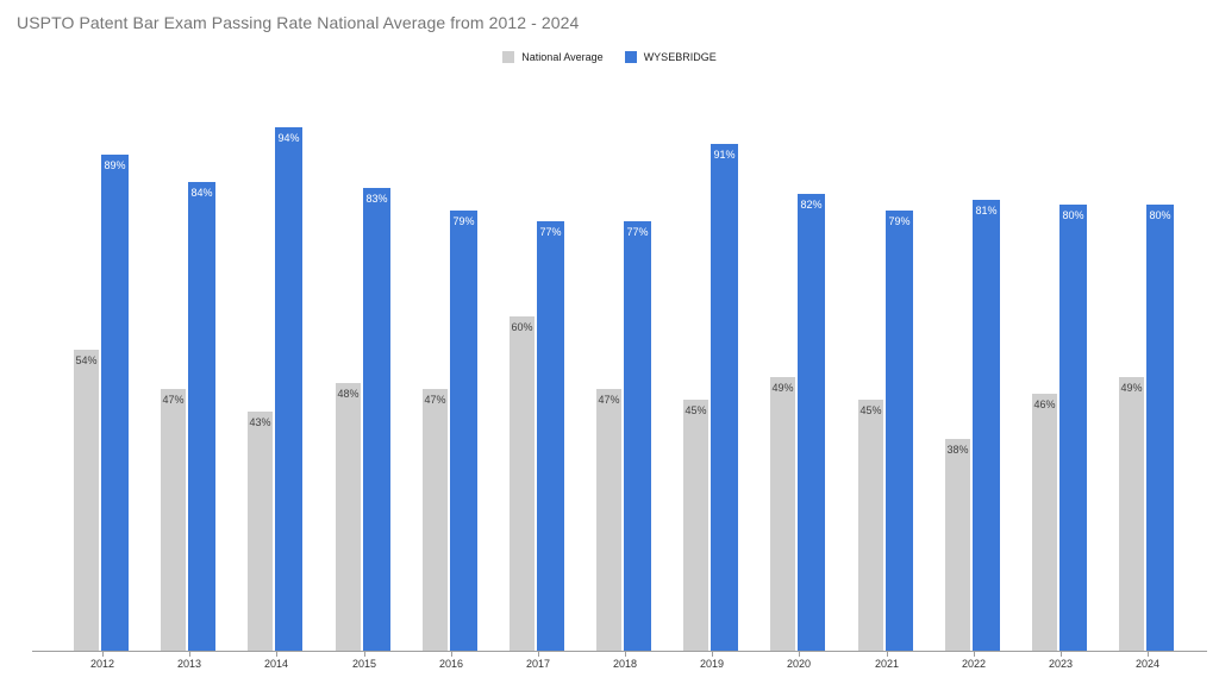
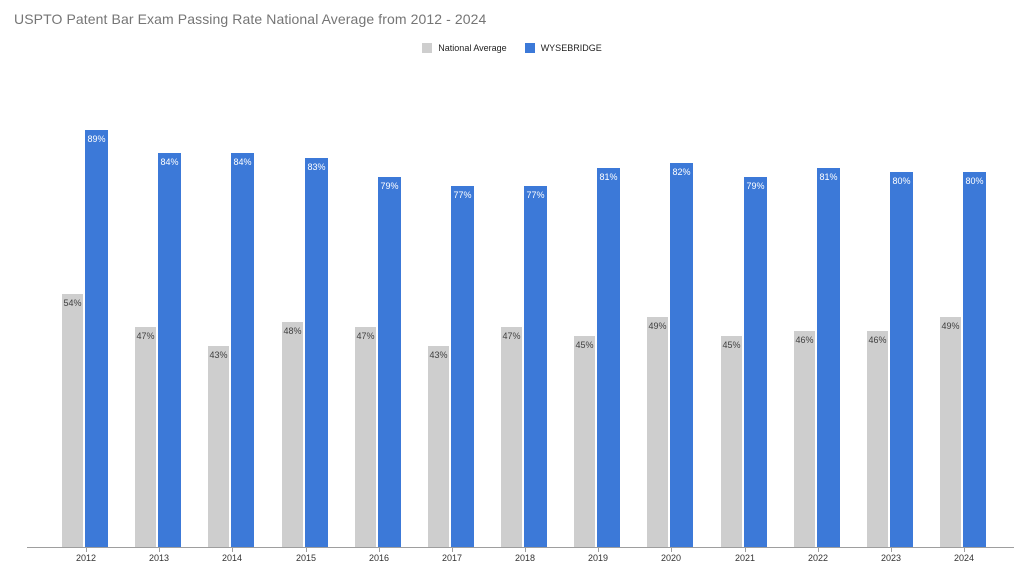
WYSEBRIDGE/2014: 94% -> 84%
National Average/2017: 60% -> 43%
WYSEBRIDGE/2019: 91% -> 81%
National Average/2022: 38% -> 46%
